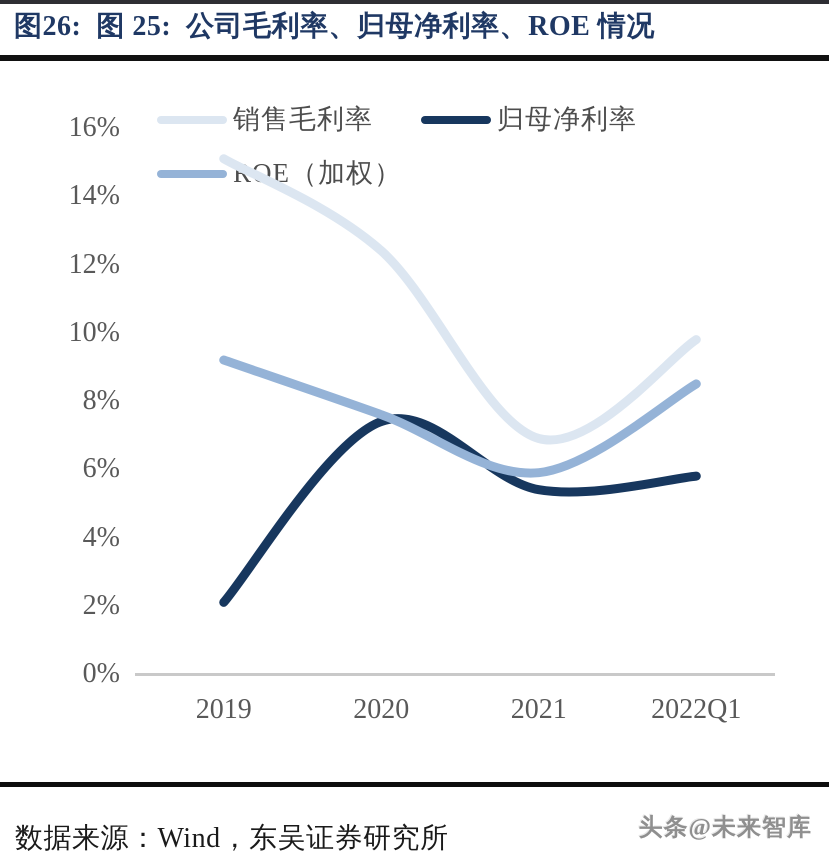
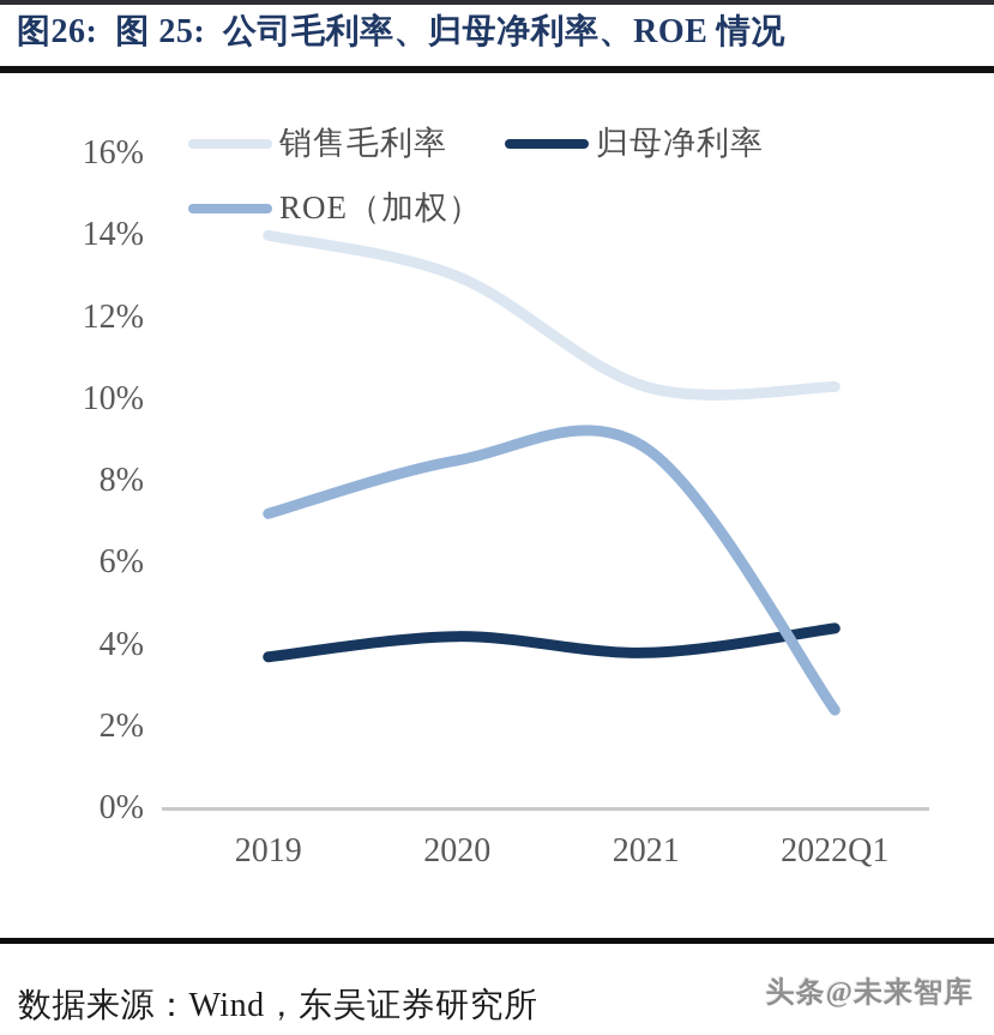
销售毛利率/2019: 15.1% -> 14.0%
归母净利率/2019: 2.1% -> 3.7%
ROE（加权）/2019: 9.2% -> 7.2%
销售毛利率/2020: 12.4% -> 13.0%
归母净利率/2020: 7.4% -> 4.2%
ROE（加权）/2020: 7.6% -> 8.5%
销售毛利率/2021: 6.9% -> 10.3%
归母净利率/2021: 5.4% -> 3.8%
ROE（加权）/2021: 5.9% -> 8.8%
销售毛利率/2022Q1: 9.8% -> 10.3%
归母净利率/2022Q1: 5.8% -> 4.4%
ROE（加权）/2022Q1: 8.5% -> 2.4%
